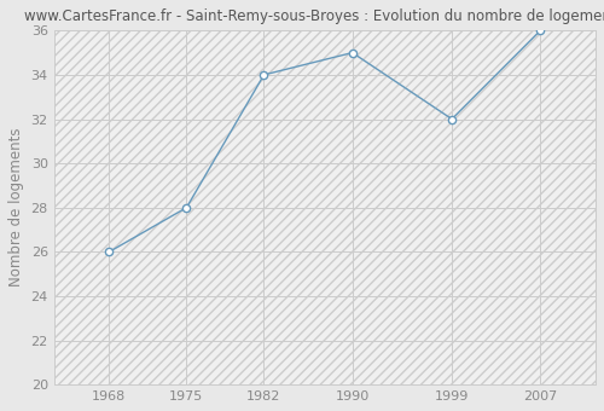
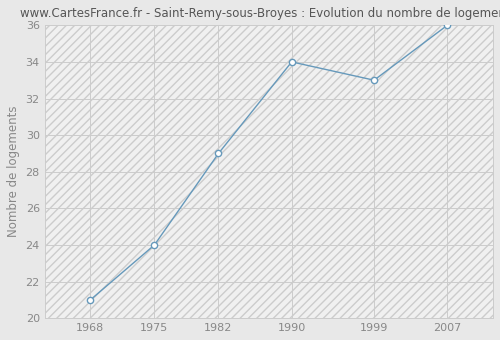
1968: 26 -> 21
1975: 28 -> 24
1982: 34 -> 29
1990: 35 -> 34
1999: 32 -> 33
